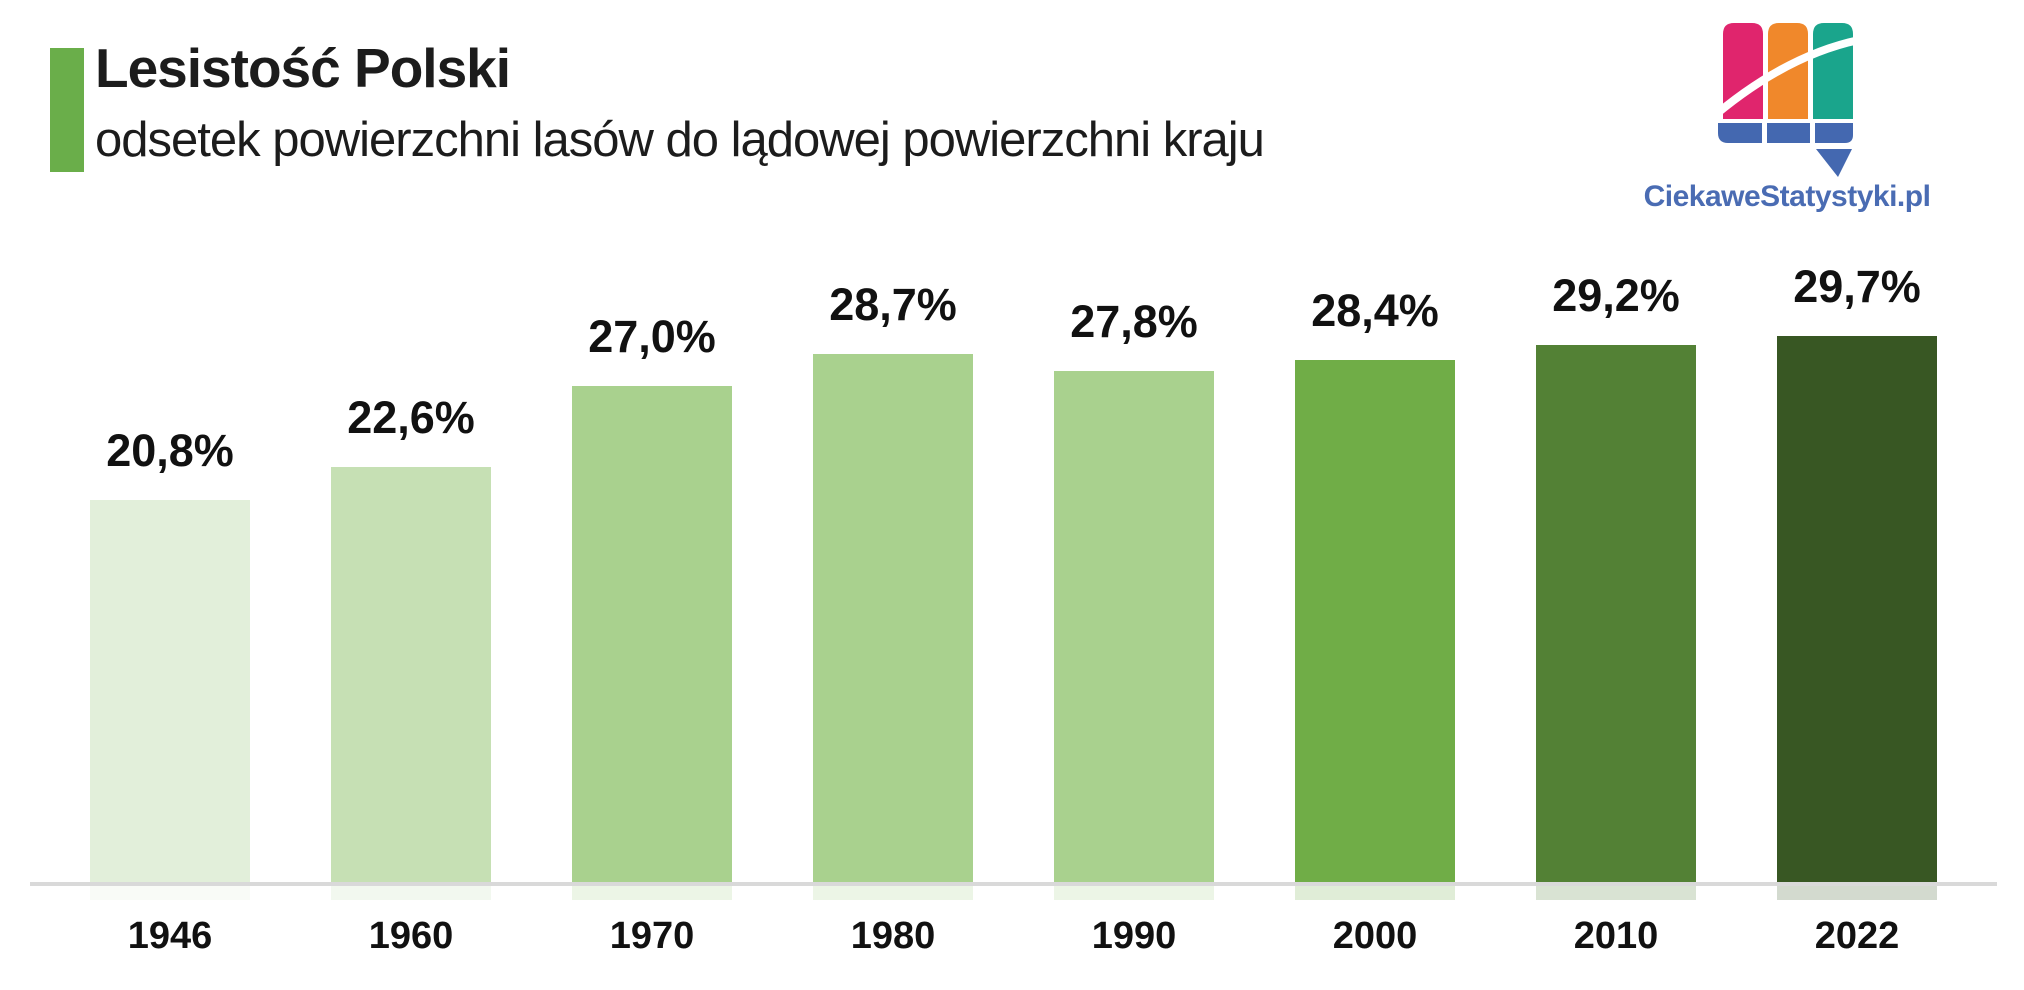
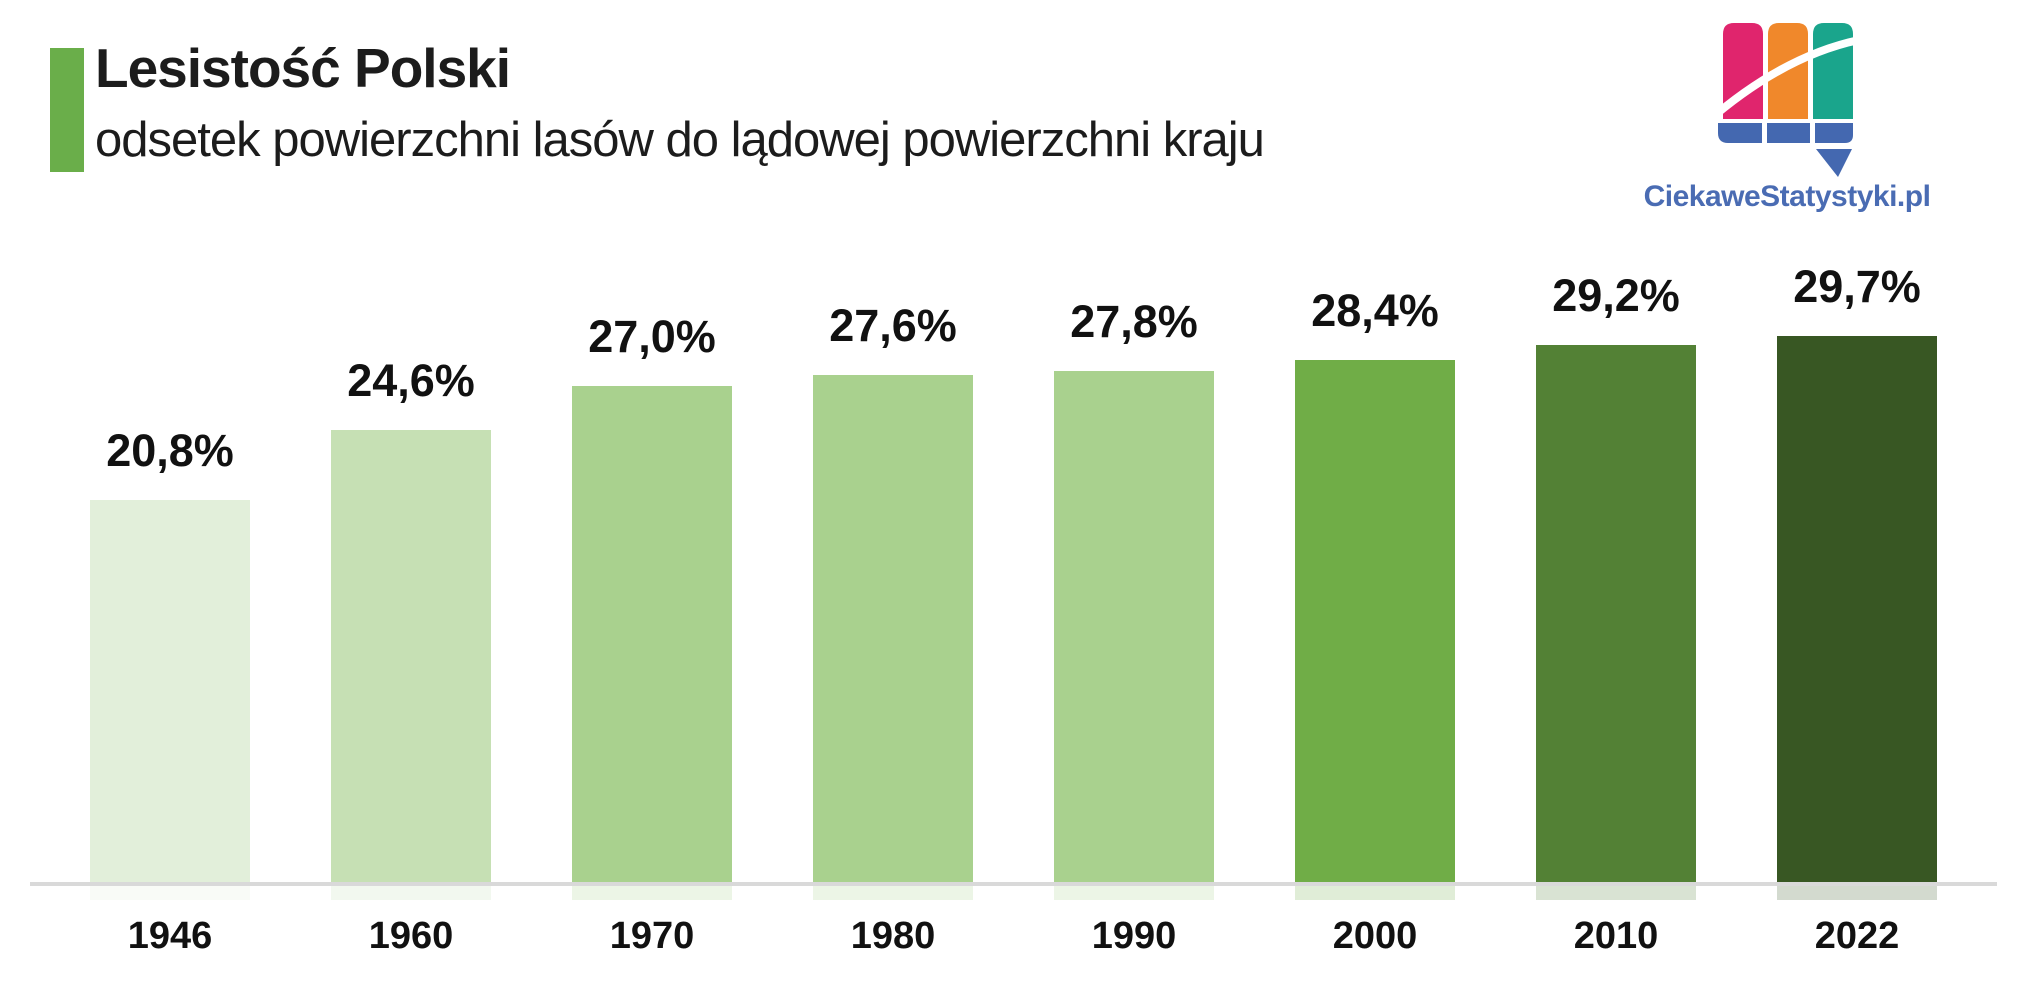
1960: 22,6% -> 24,6%
1980: 28,7% -> 27,6%
